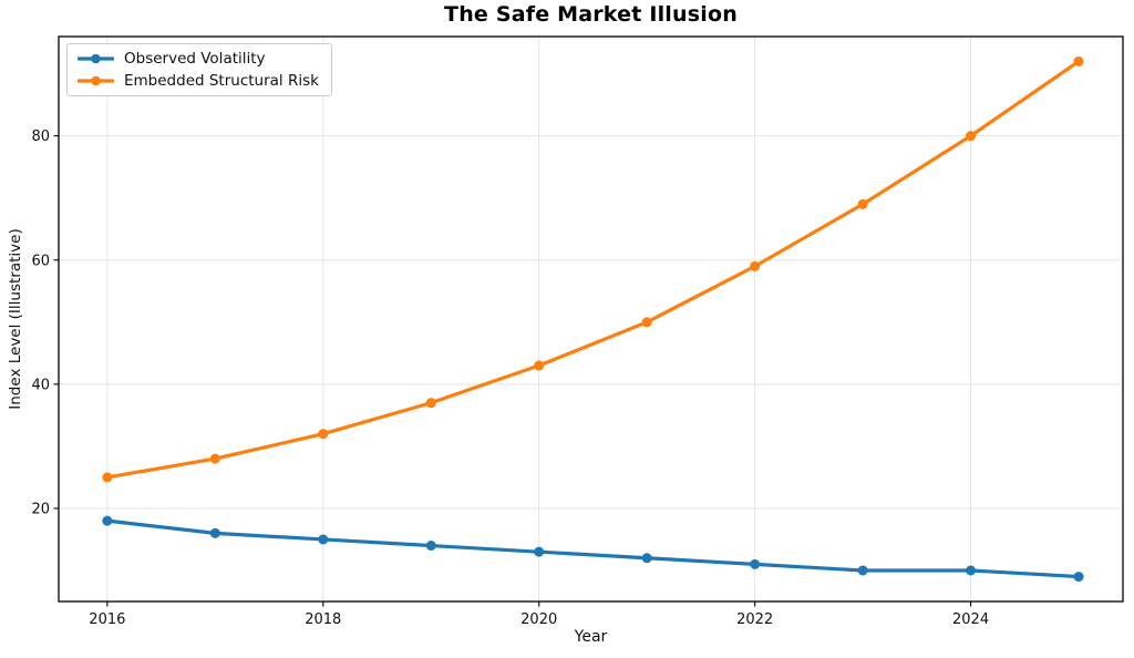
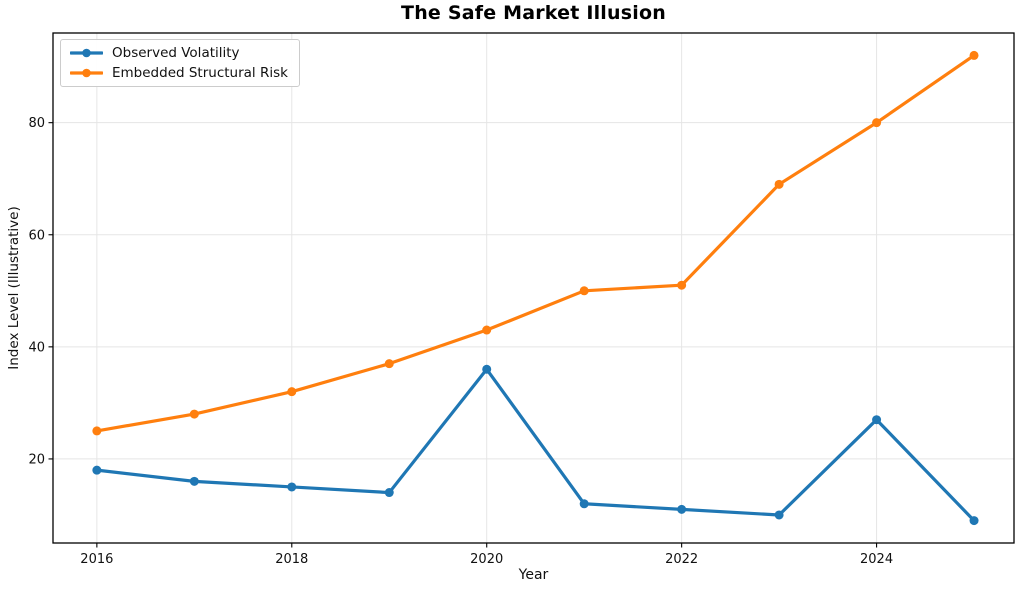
Observed Volatility/2020: 13 -> 36
Embedded Structural Risk/2022: 59 -> 51
Observed Volatility/2024: 10 -> 27
